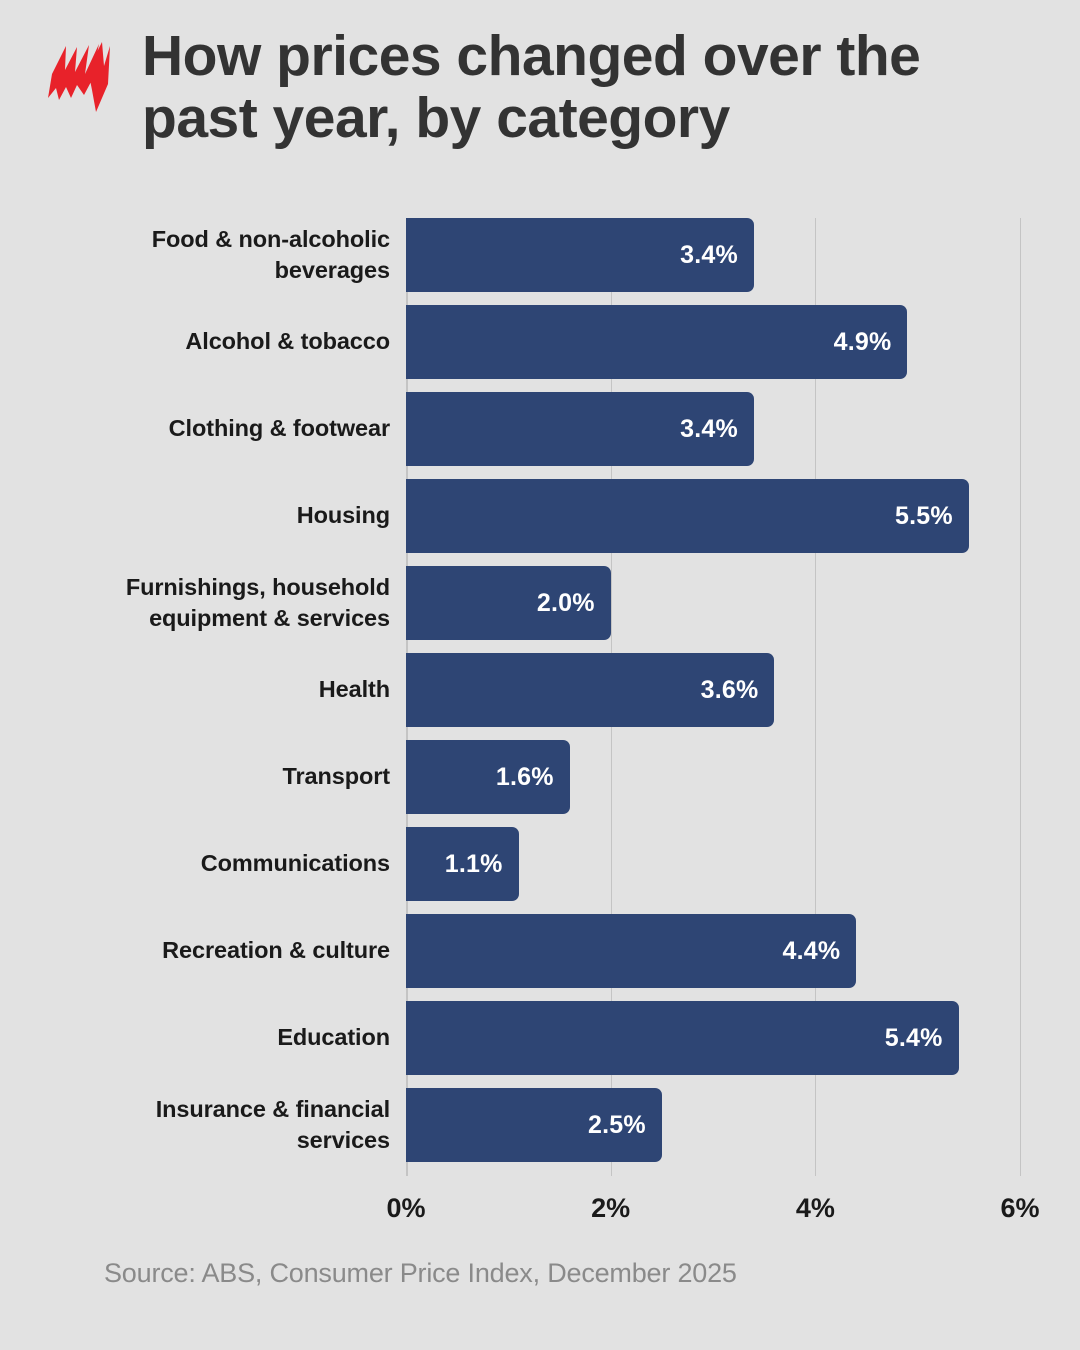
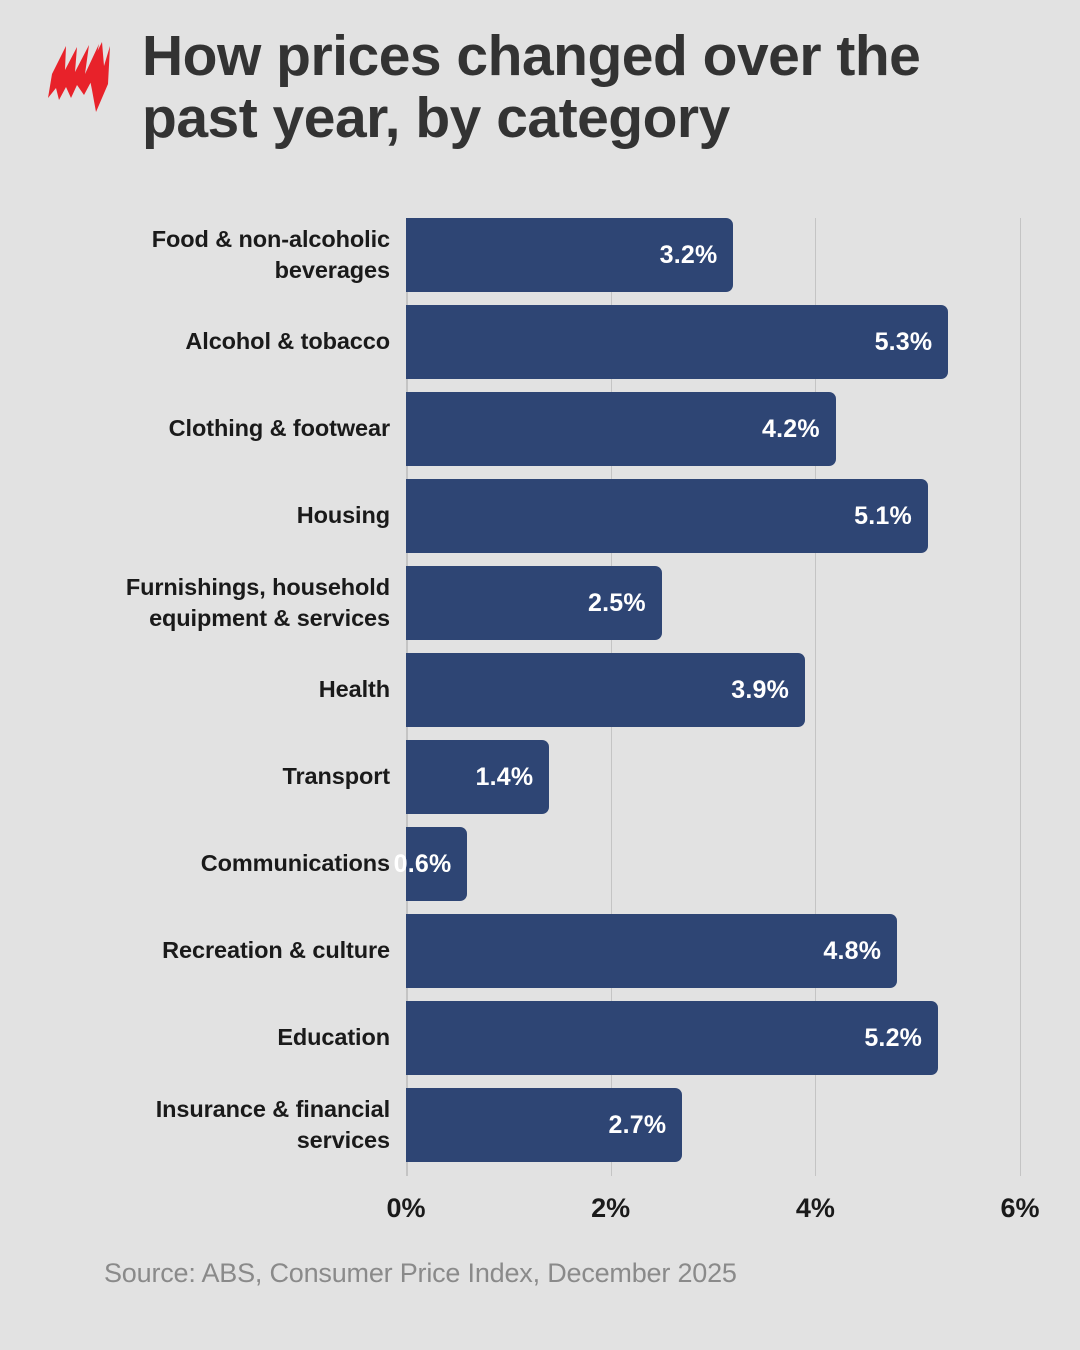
Food & non-alcoholic beverages: 3.4% -> 3.2%
Alcohol & tobacco: 4.9% -> 5.3%
Clothing & footwear: 3.4% -> 4.2%
Housing: 5.5% -> 5.1%
Furnishings, household equipment & services: 2.0% -> 2.5%
Health: 3.6% -> 3.9%
Transport: 1.6% -> 1.4%
Communications: 1.1% -> 0.6%
Recreation & culture: 4.4% -> 4.8%
Education: 5.4% -> 5.2%
Insurance & financial services: 2.5% -> 2.7%
